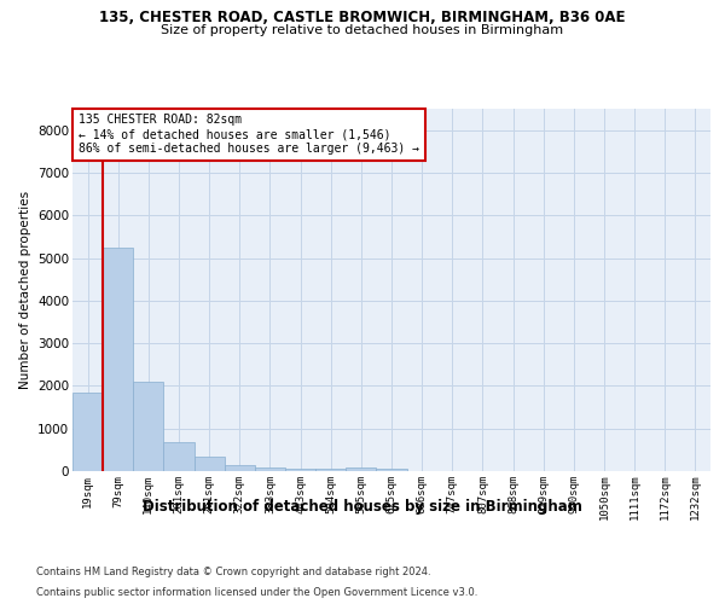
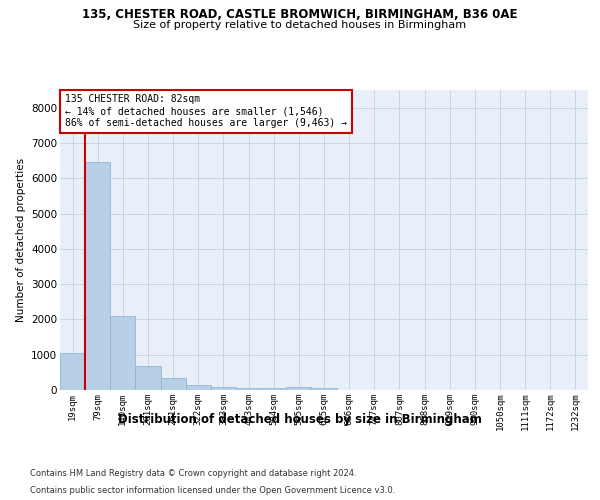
19sqm: 1850 -> 1050
79sqm: 5250 -> 6450
